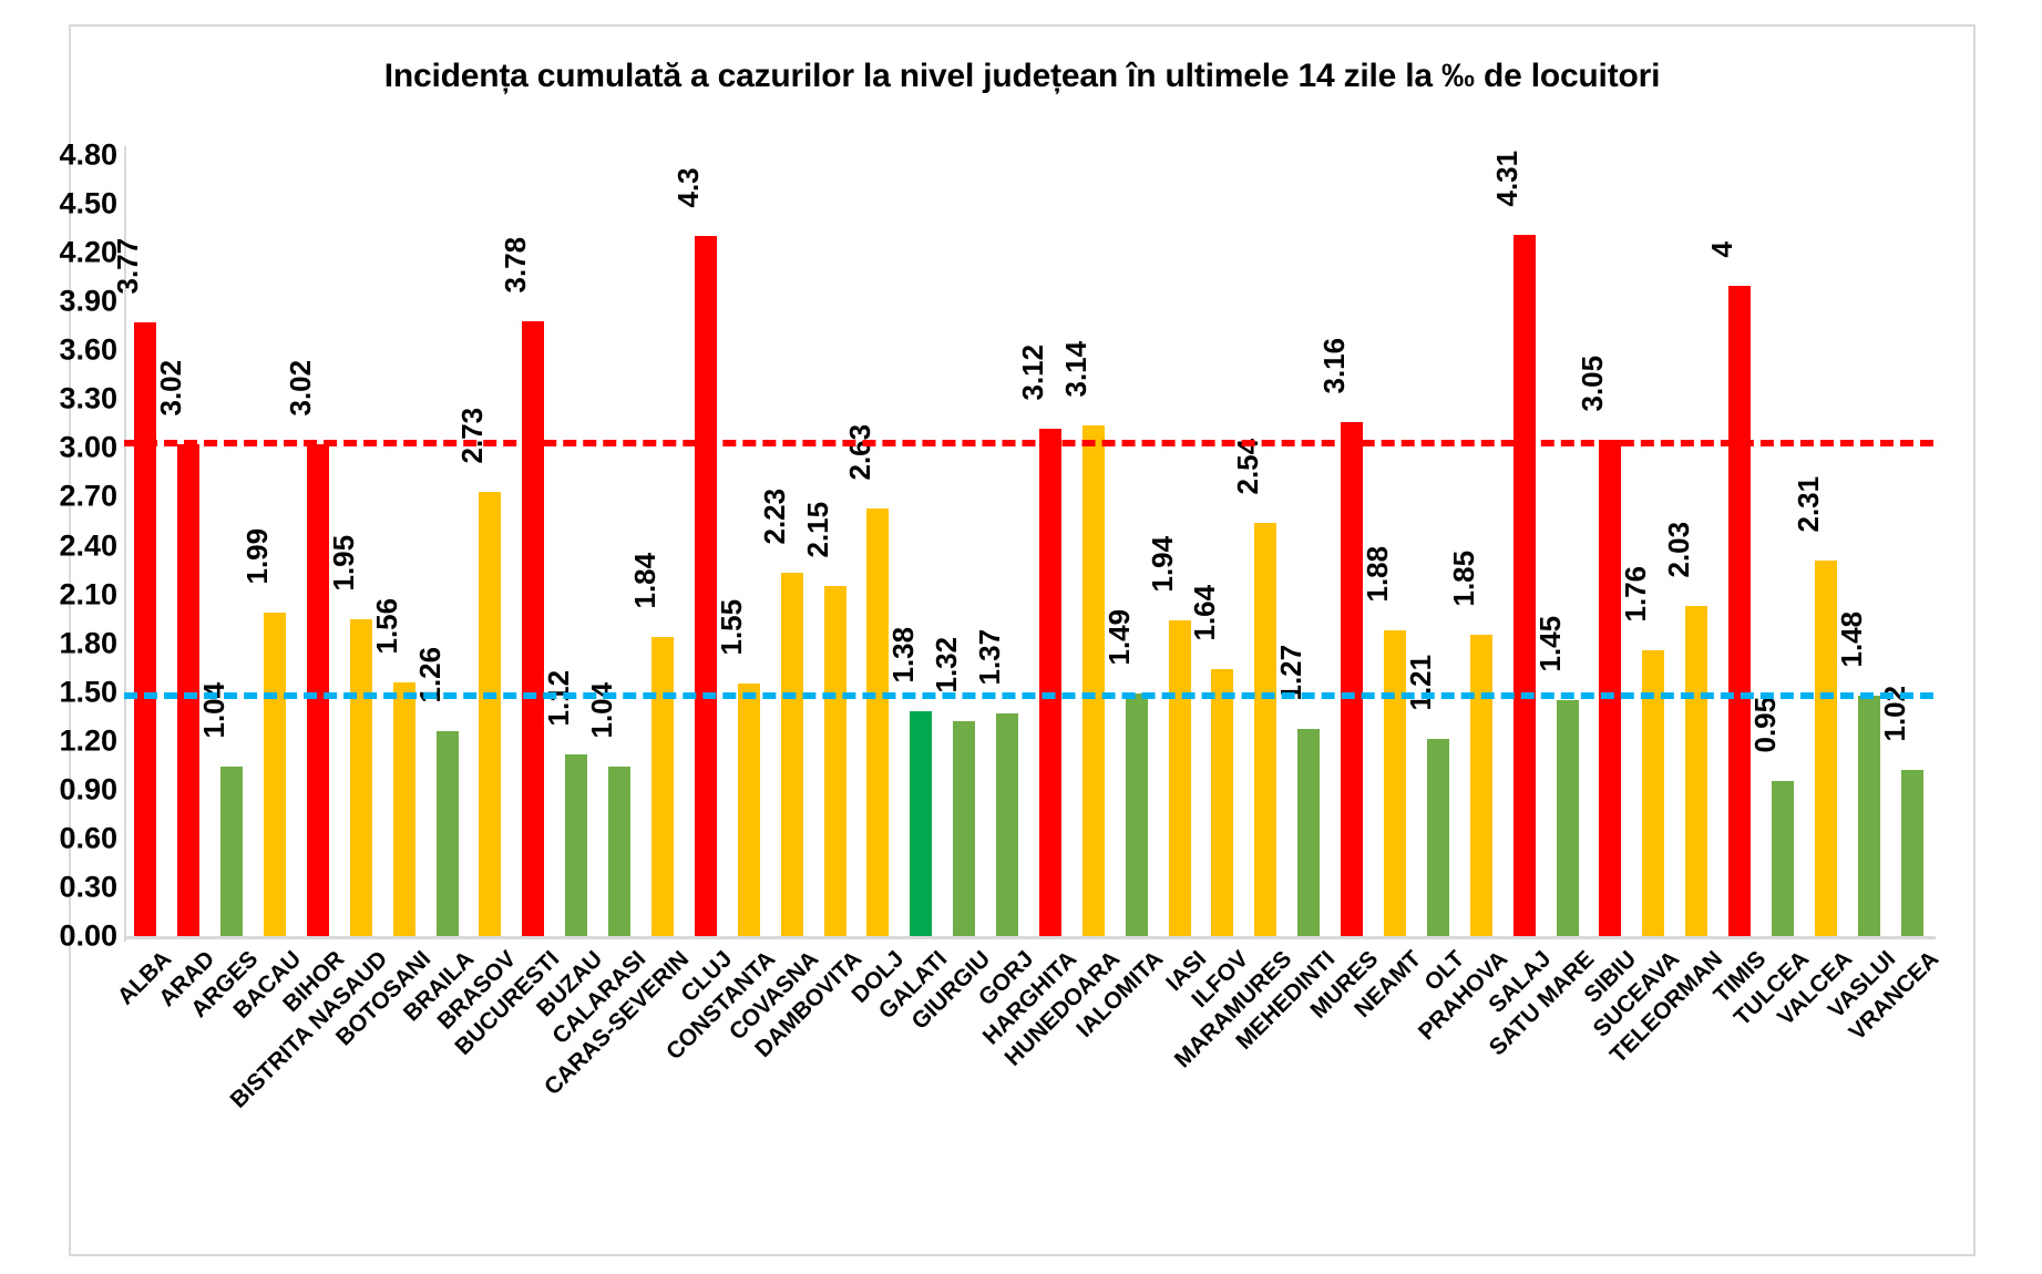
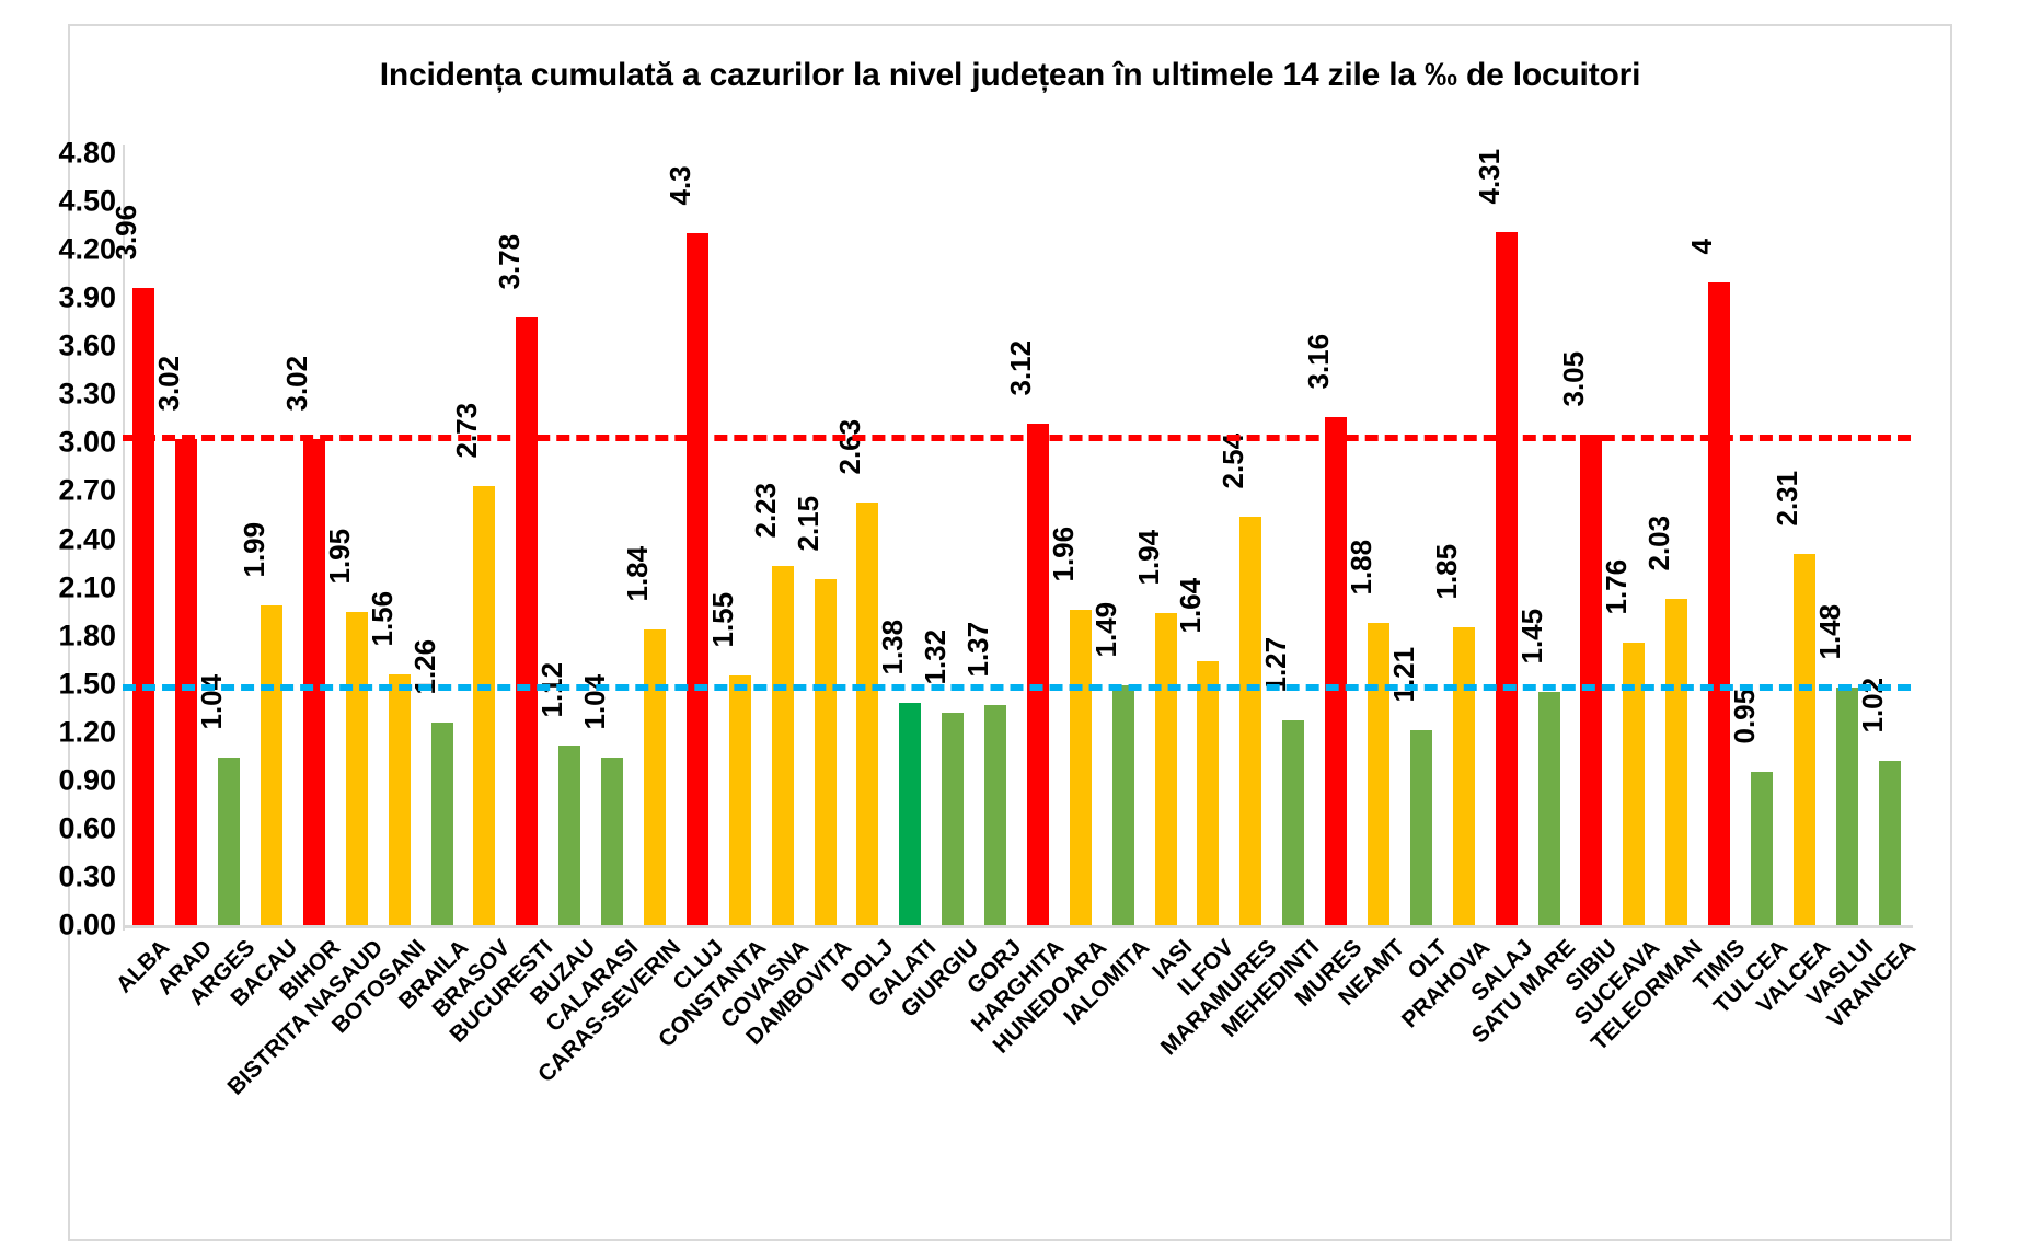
ALBA: 3.77 -> 3.96
HUNEDOARA: 3.14 -> 1.96
